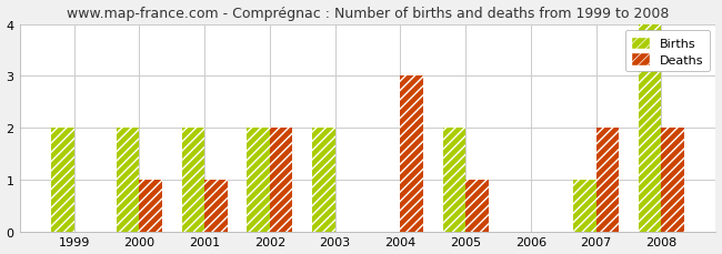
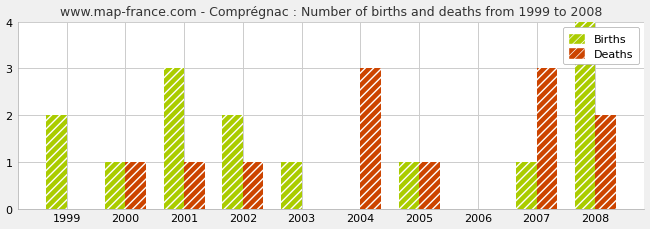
Births/2000: 2 -> 1
Births/2001: 2 -> 3
Deaths/2002: 2 -> 1
Births/2003: 2 -> 1
Births/2005: 2 -> 1
Deaths/2007: 2 -> 3
